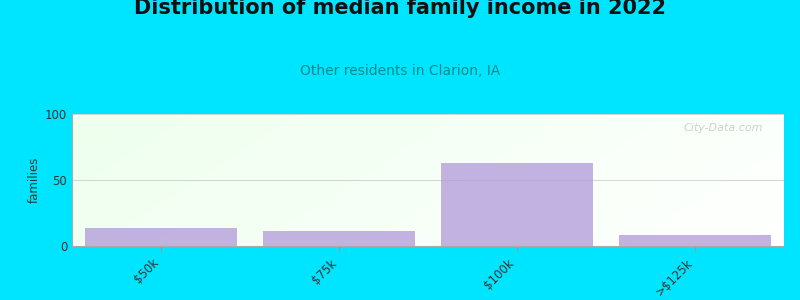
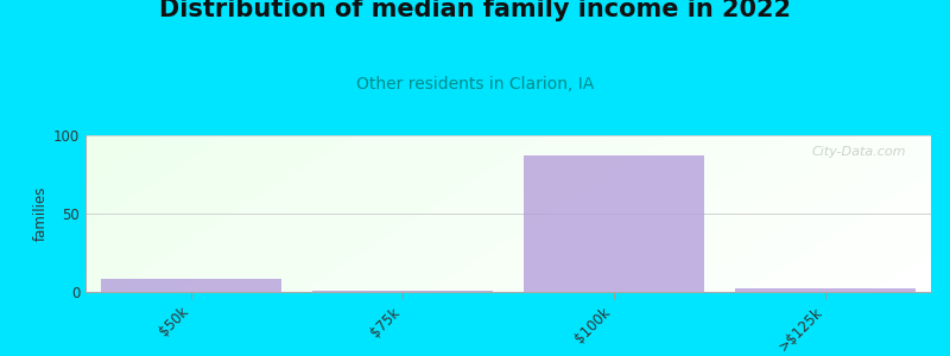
$50k: 14 -> 8
$75k: 11 -> 0
$100k: 63 -> 87
>$125k: 8 -> 2
